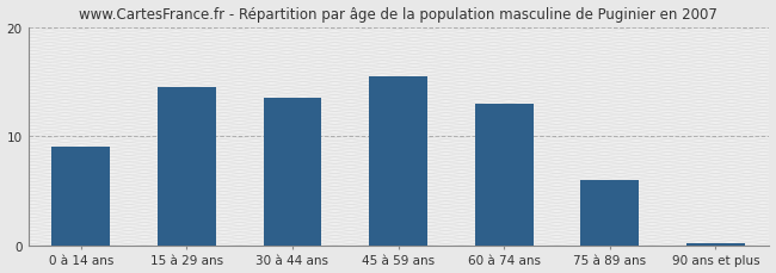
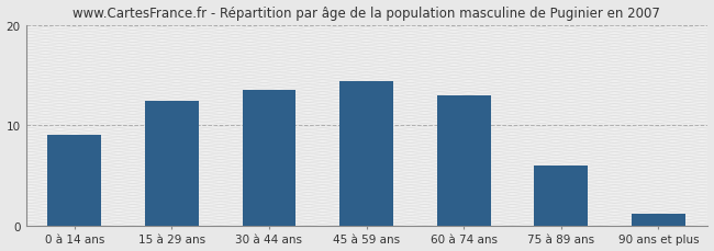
15 à 29 ans: 14.5 -> 12.4
45 à 59 ans: 15.5 -> 14.4
90 ans et plus: 0.2 -> 1.2
